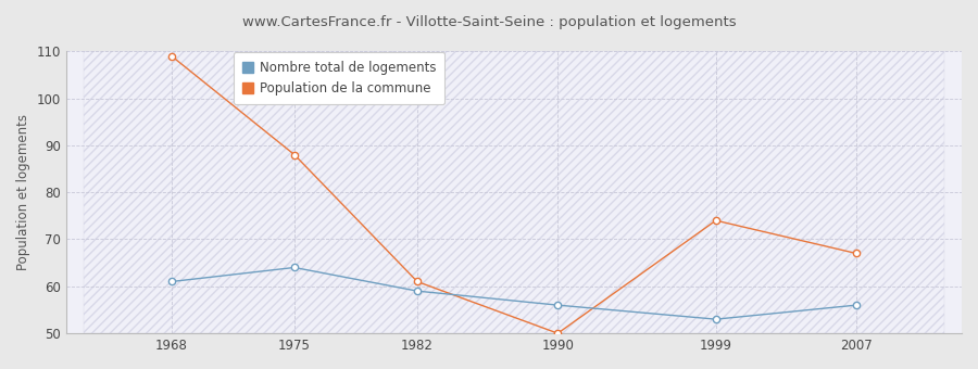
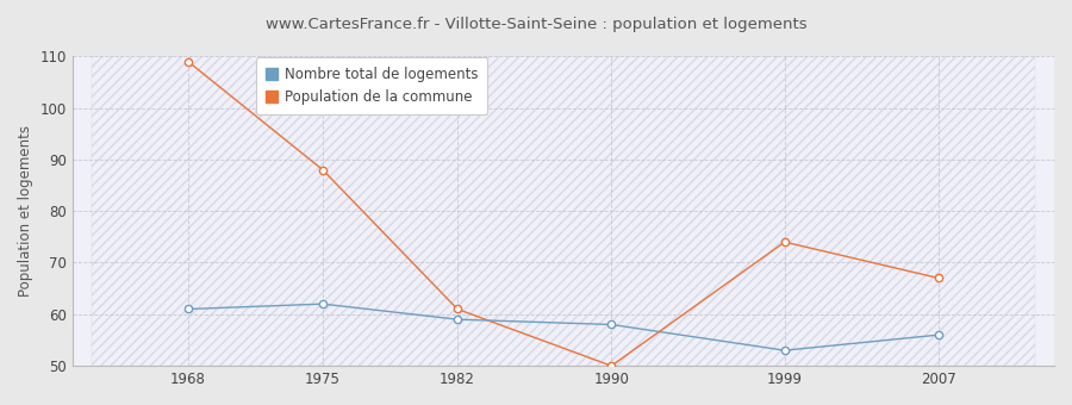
Nombre total de logements/1975: 64 -> 62
Nombre total de logements/1990: 56 -> 58
